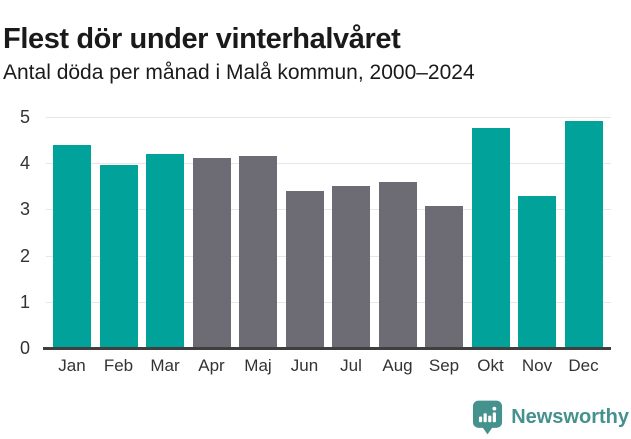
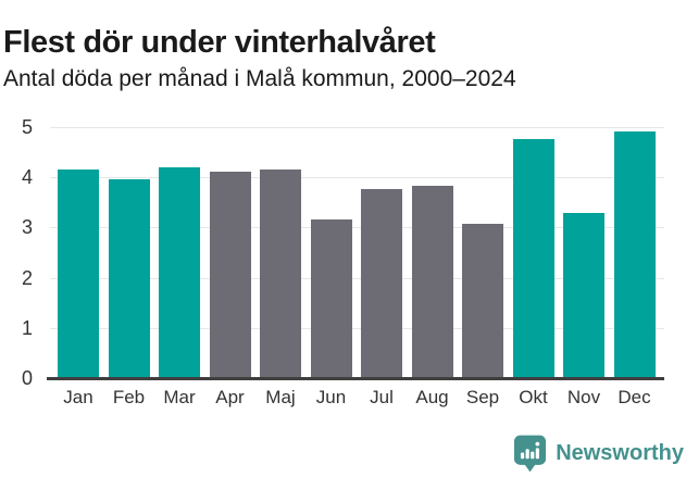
Jan: 4.4 -> 4.2
Jun: 3.4 -> 3.2
Jul: 3.5 -> 3.8
Aug: 3.6 -> 3.8
